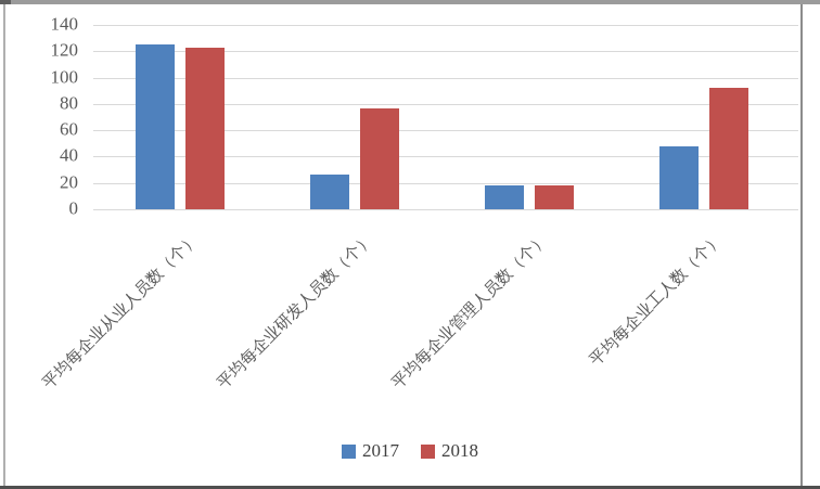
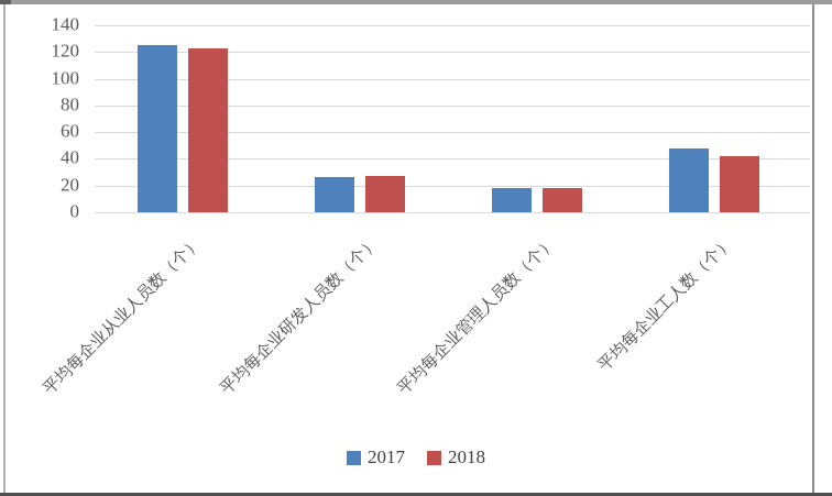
2018/平均每企业研发人员数（个）: 77 -> 27
2018/平均每企业工人数（个）: 92 -> 42
